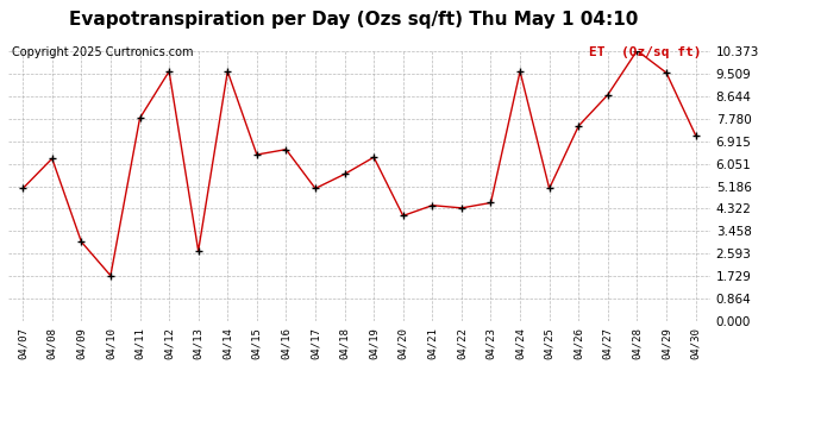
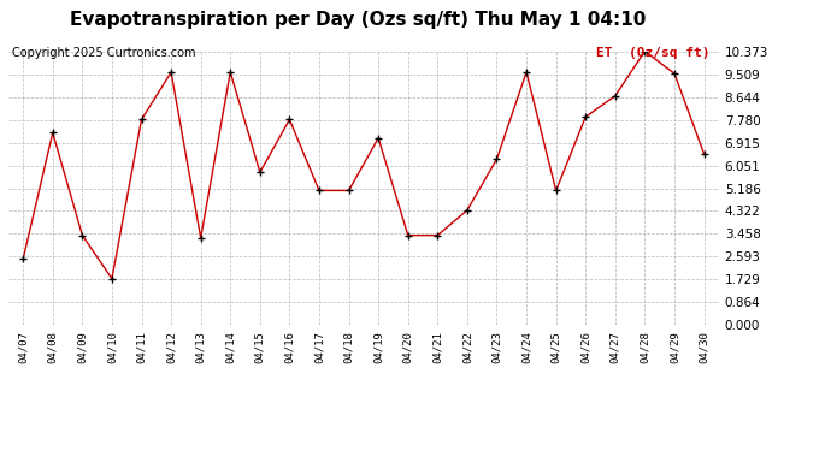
04/07: 5.10 -> 2.50
04/08: 6.25 -> 7.30
04/09: 3.05 -> 3.40
04/13: 2.70 -> 3.30
04/15: 6.40 -> 5.80
04/16: 6.60 -> 7.80
04/18: 5.65 -> 5.10
04/19: 6.30 -> 7.10
04/20: 4.05 -> 3.40
04/21: 4.45 -> 3.40
04/23: 4.55 -> 6.30
04/26: 7.50 -> 7.90
04/30: 7.15 -> 6.50
